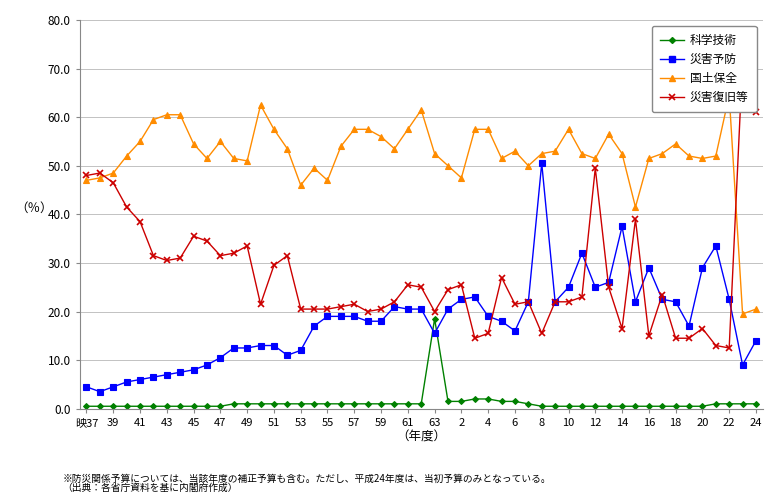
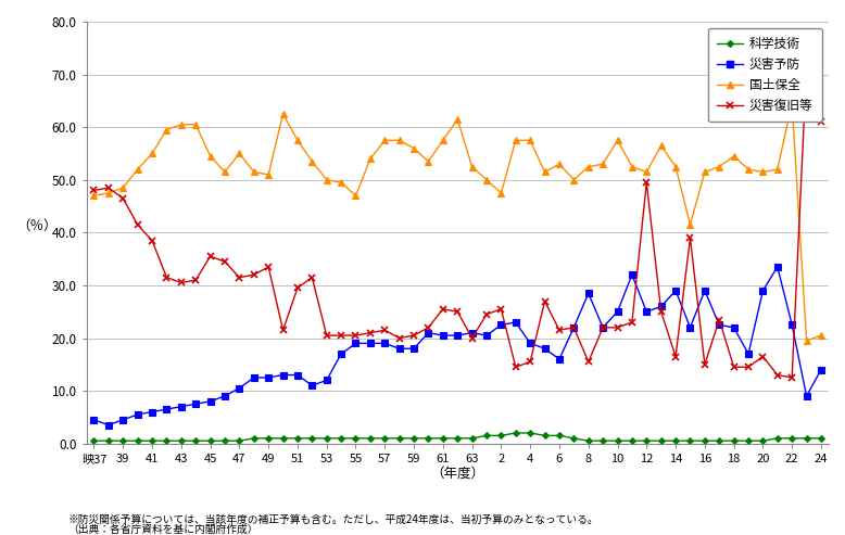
国土保全/53: 46.0 -> 50.0
科学技術/63: 18.5 -> 1.0
災害予防/63: 15.5 -> 21.0
災害予防/8: 50.5 -> 28.5
災害予防/14: 37.5 -> 29.0
